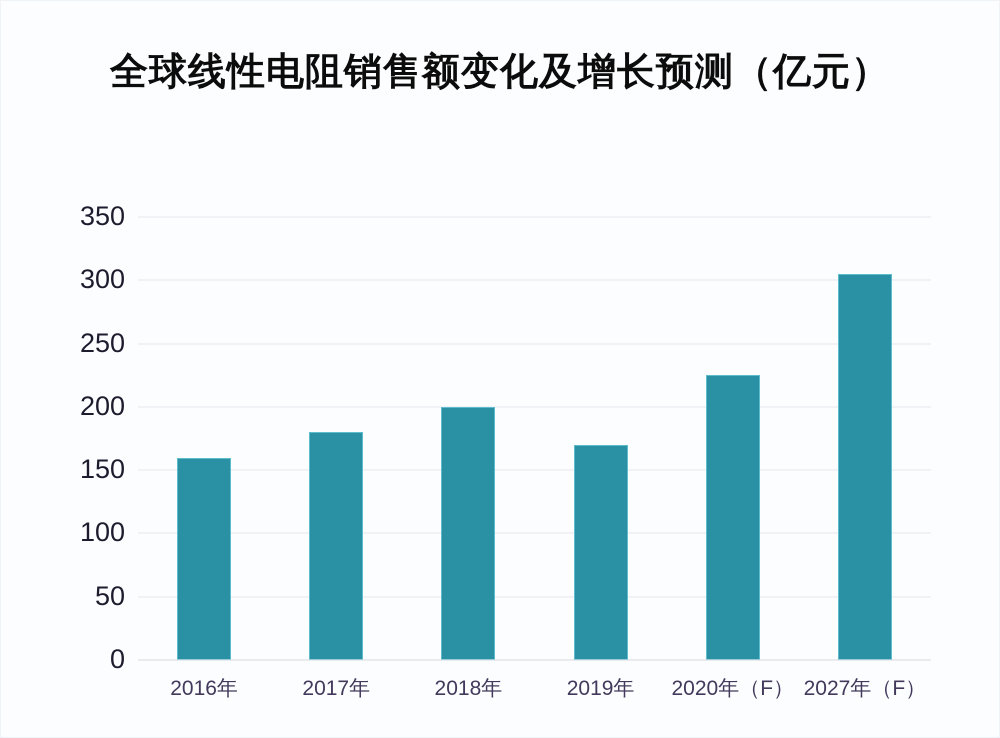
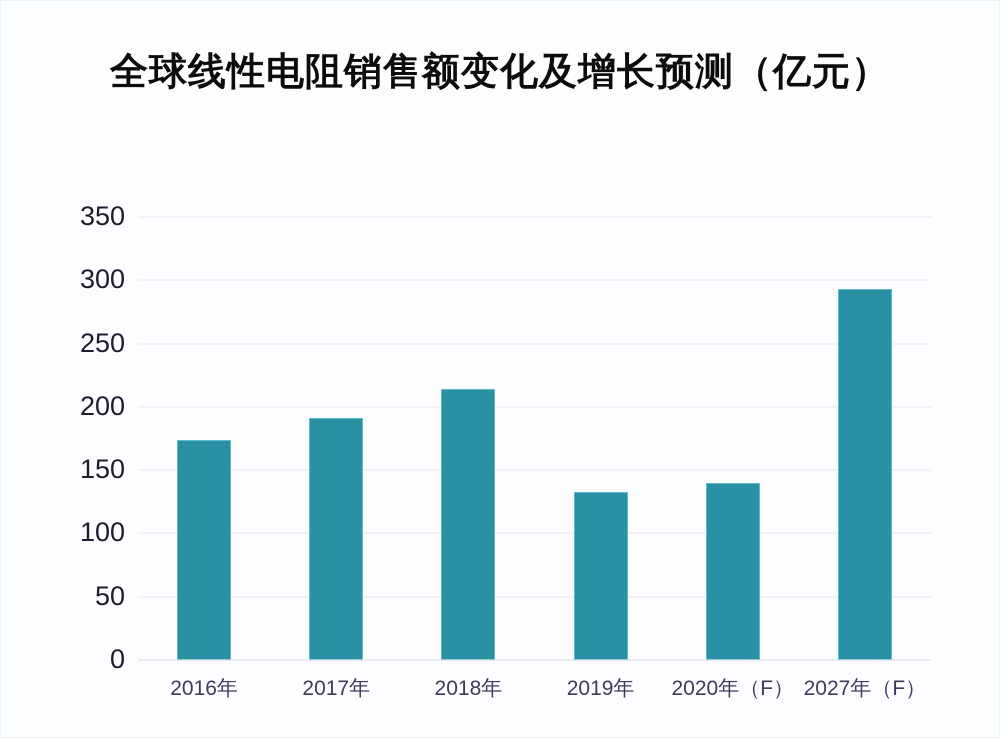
2016年: 160 -> 174
2017年: 180 -> 191
2018年: 200 -> 214
2019年: 170 -> 133
2020年（F）: 225 -> 140
2027年（F）: 305 -> 293
